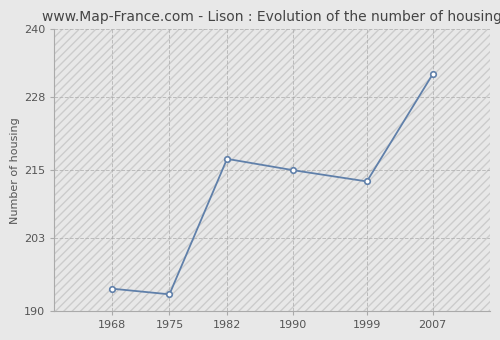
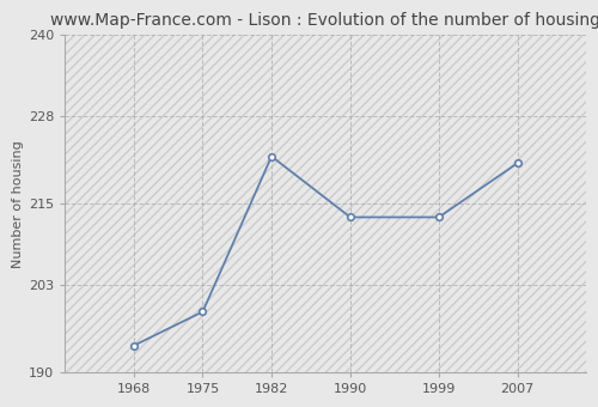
1975: 193 -> 199
1982: 217 -> 222
1990: 215 -> 213
2007: 232 -> 221
